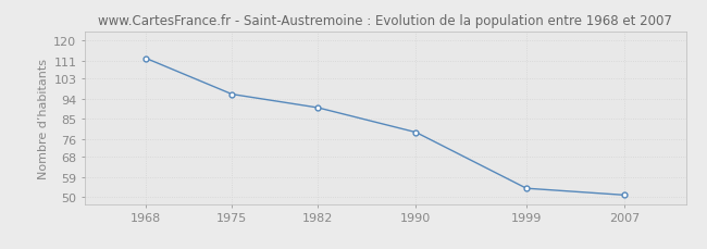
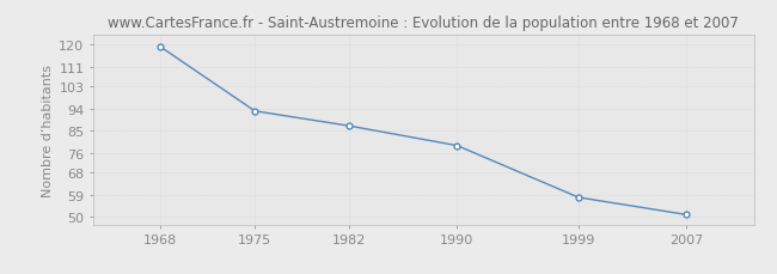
1968: 112 -> 119
1975: 96 -> 93
1982: 90 -> 87
1999: 54 -> 58
